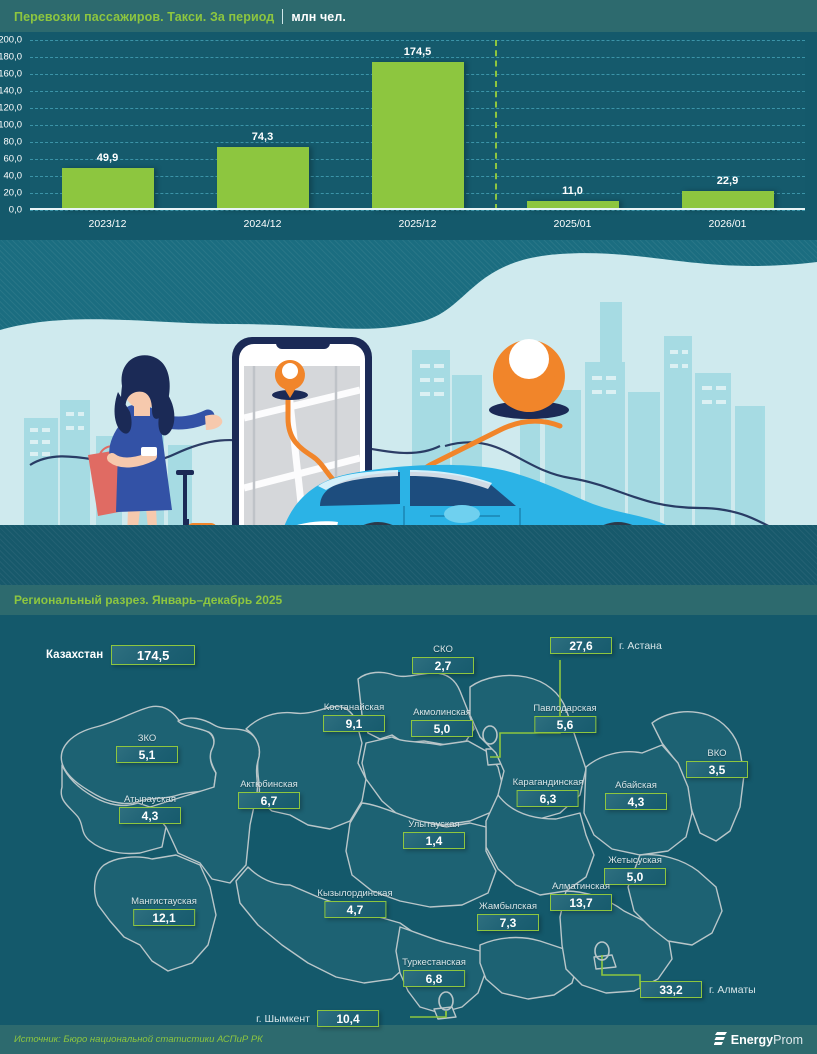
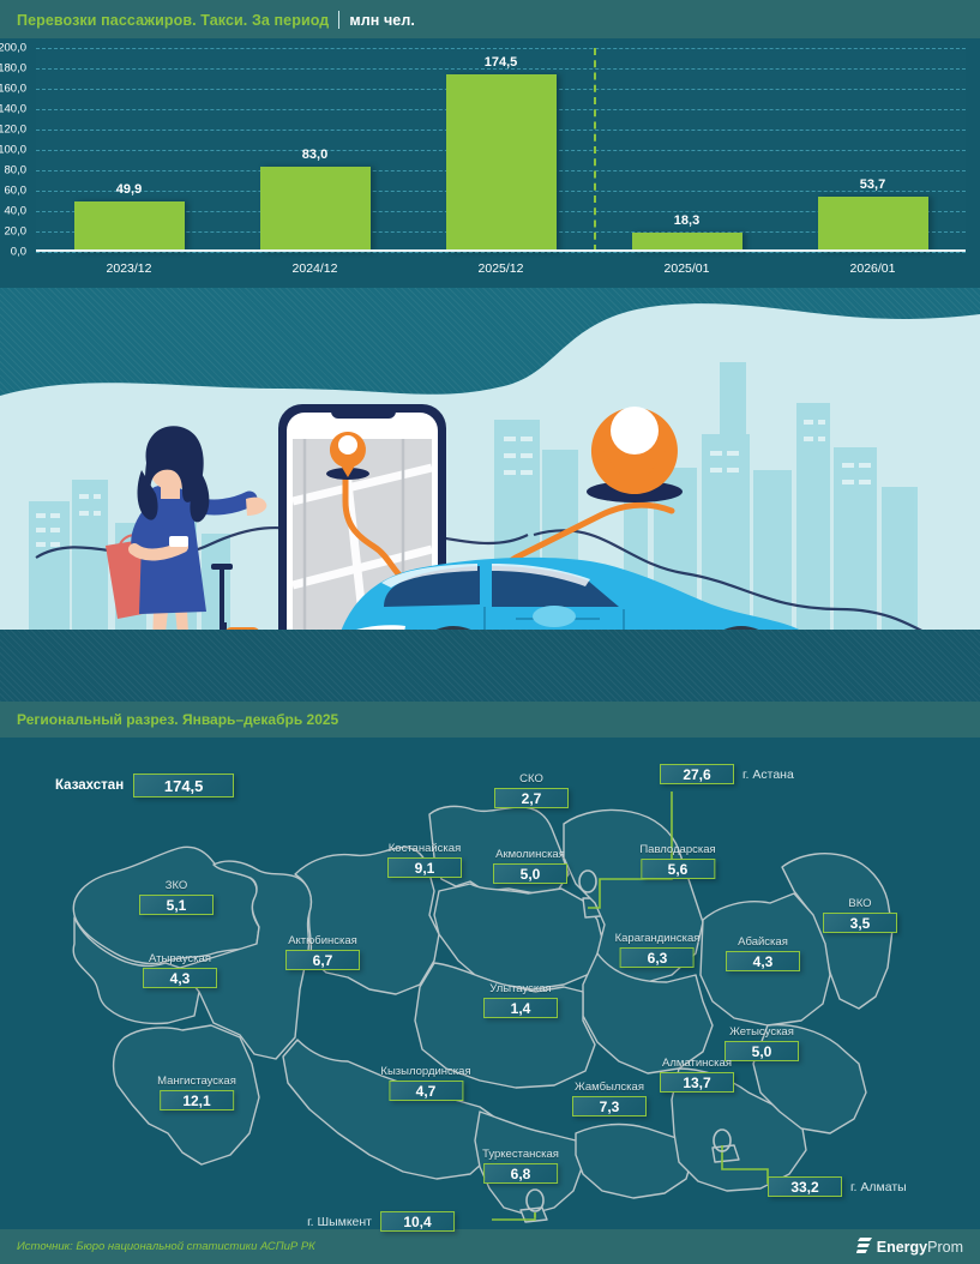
2024/12: 74,3 -> 83,0
2025/01: 11,0 -> 18,3
2026/01: 22,9 -> 53,7
